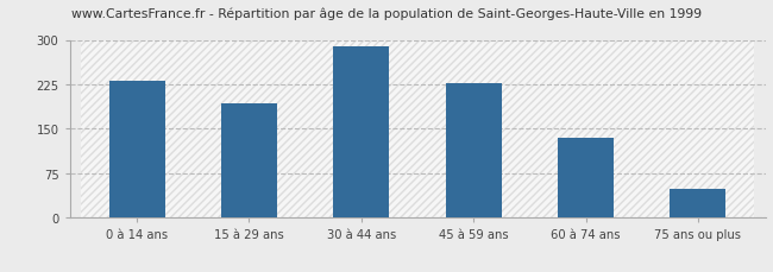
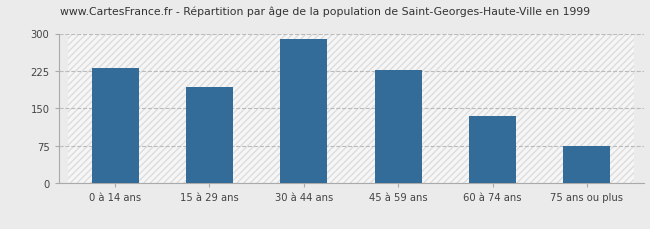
75 ans ou plus: 48 -> 75
